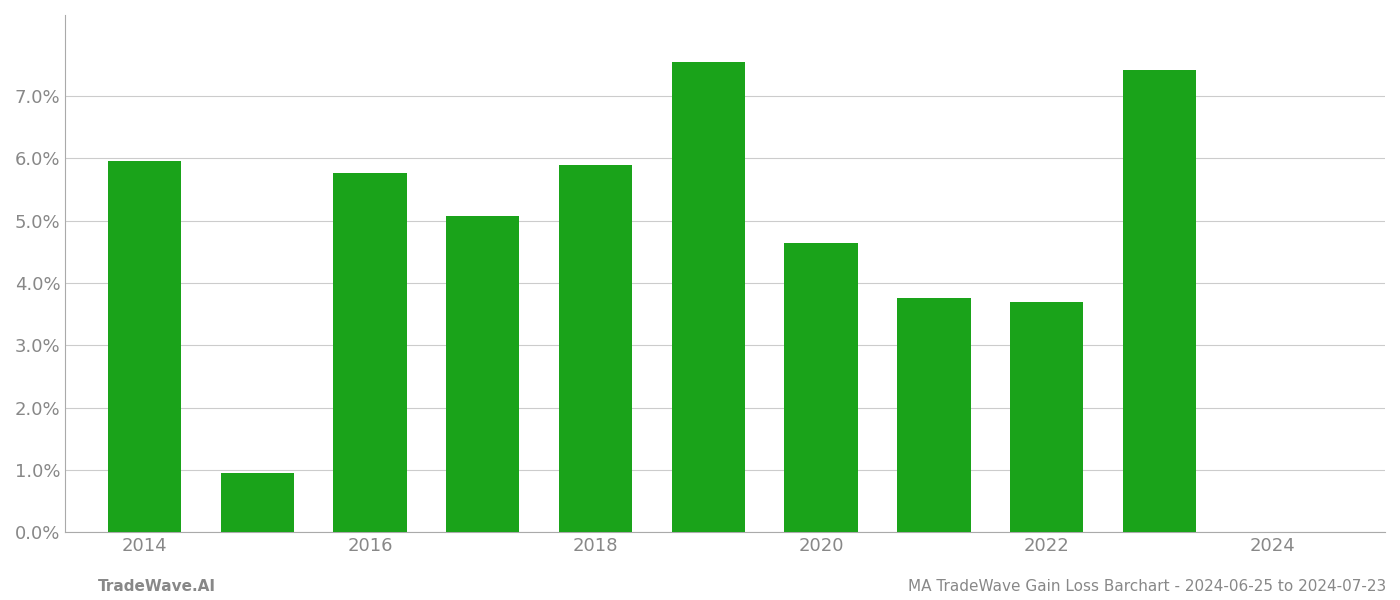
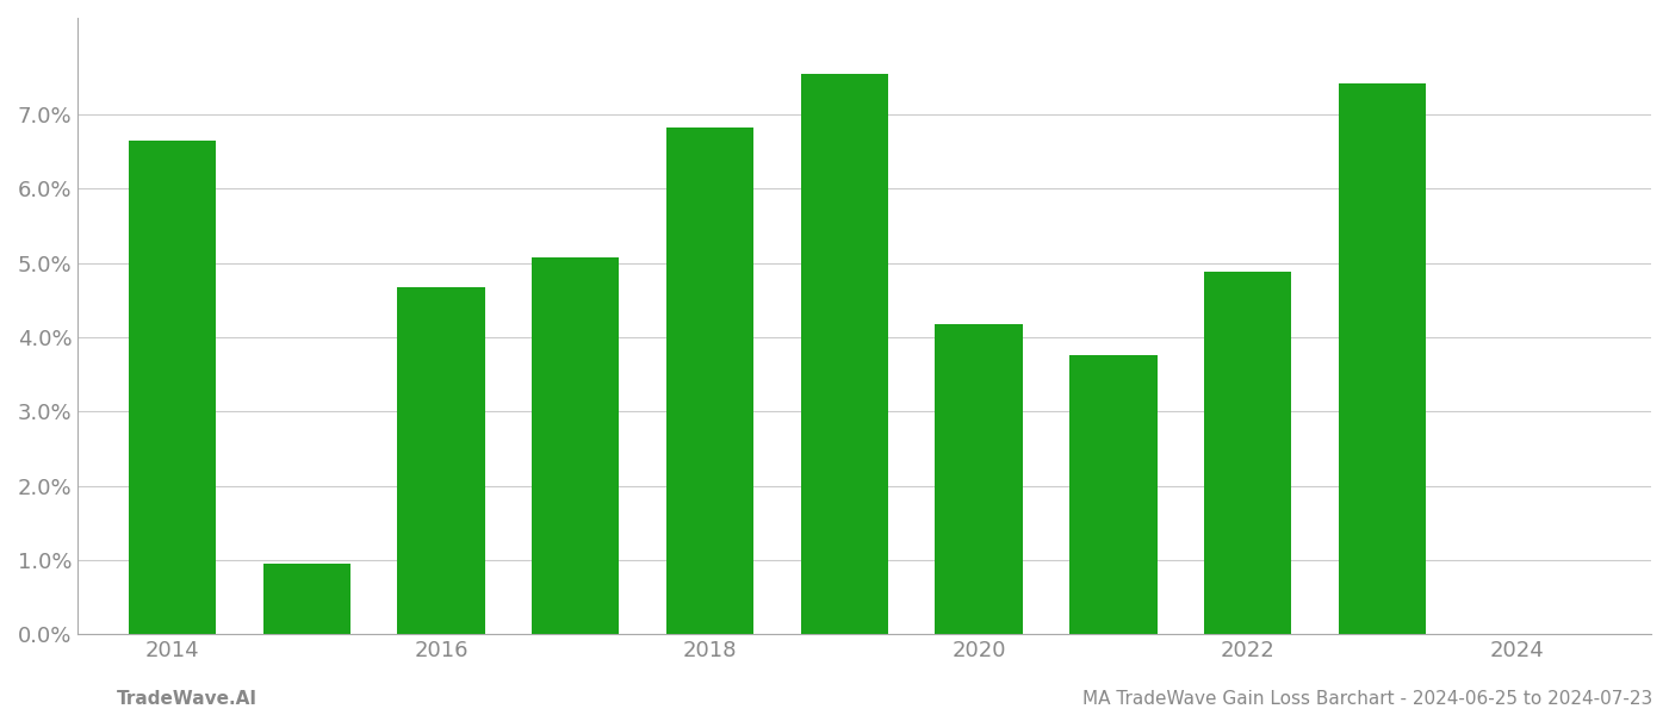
2014: 5.96% -> 6.65%
2016: 5.76% -> 4.68%
2018: 5.90% -> 6.82%
2020: 4.64% -> 4.17%
2022: 3.70% -> 4.88%
